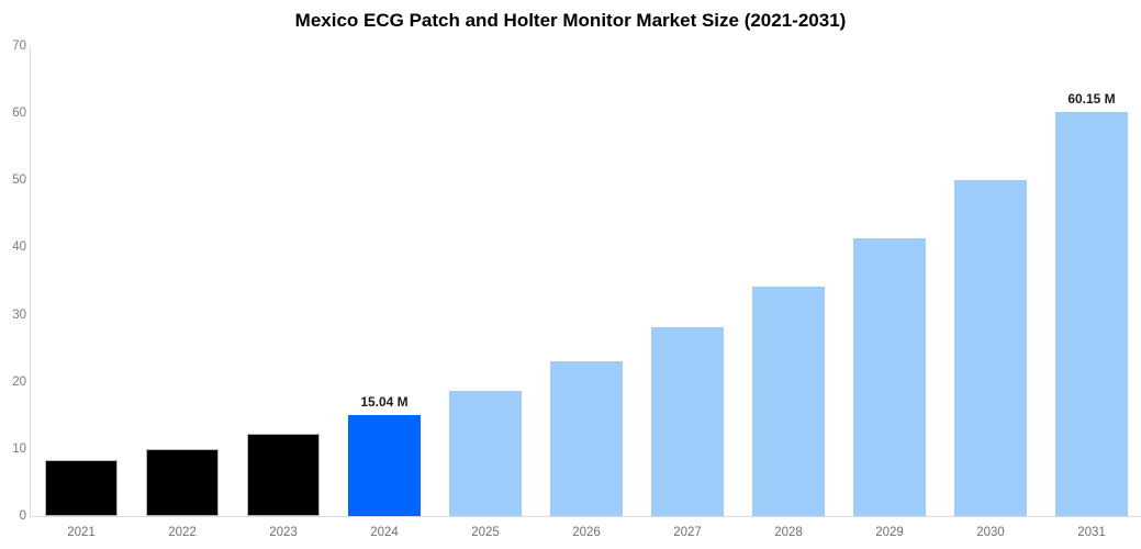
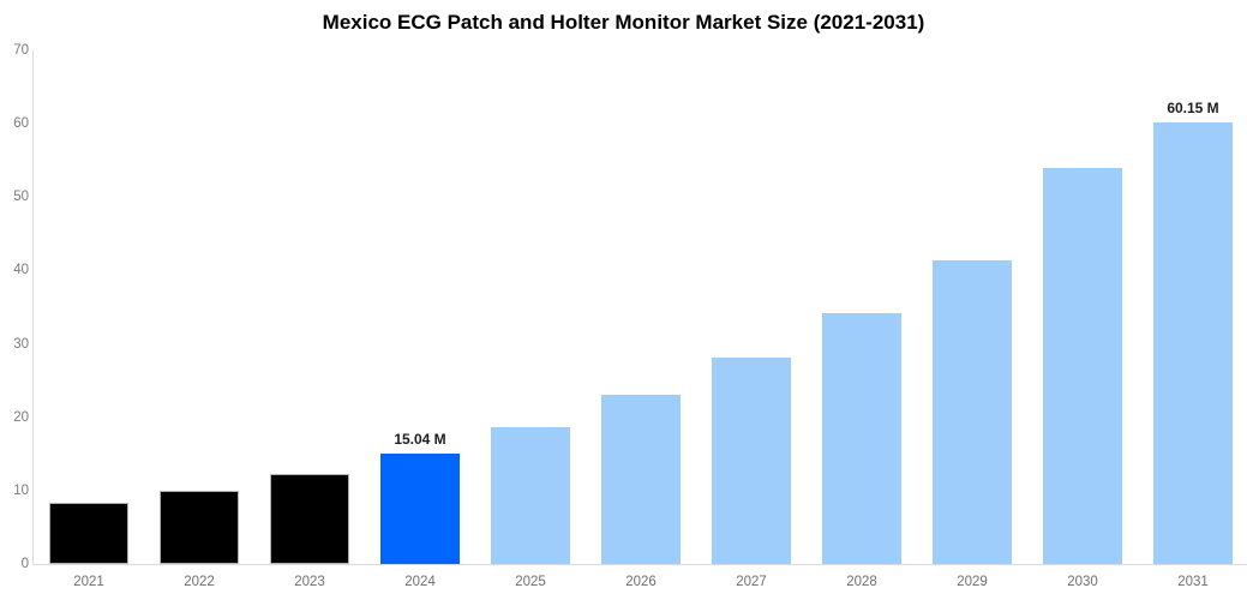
2030: 50 -> 54
